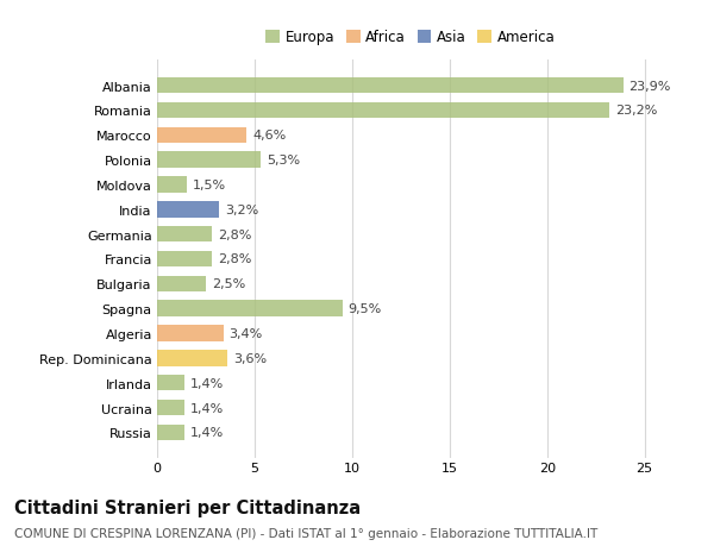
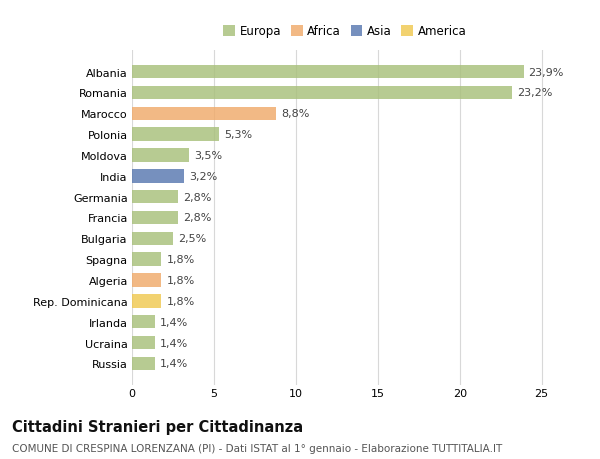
Marocco: 4,6% -> 8,8%
Moldova: 1,5% -> 3,5%
Spagna: 9,5% -> 1,8%
Algeria: 3,4% -> 1,8%
Rep. Dominicana: 3,6% -> 1,8%
